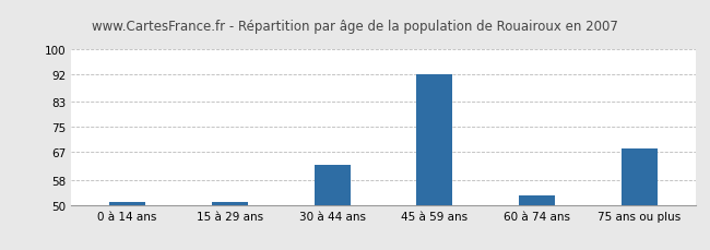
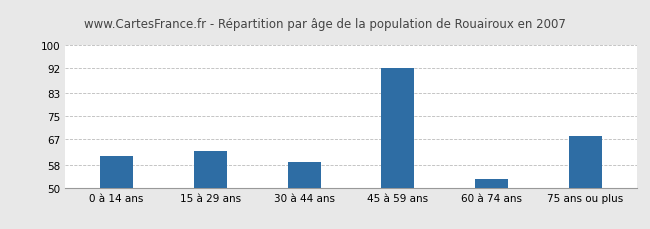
0 à 14 ans: 51 -> 61
15 à 29 ans: 51 -> 63
30 à 44 ans: 63 -> 59
